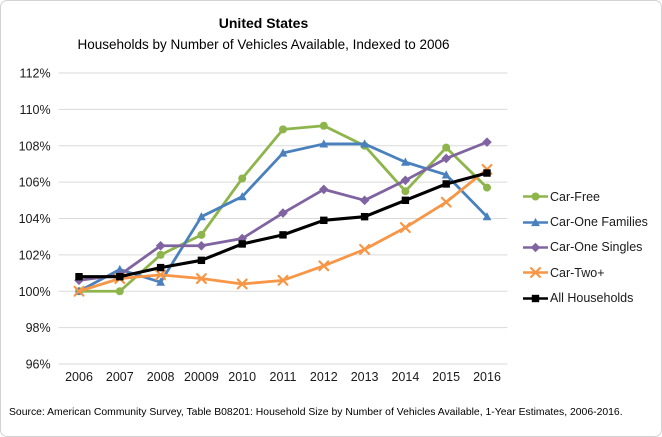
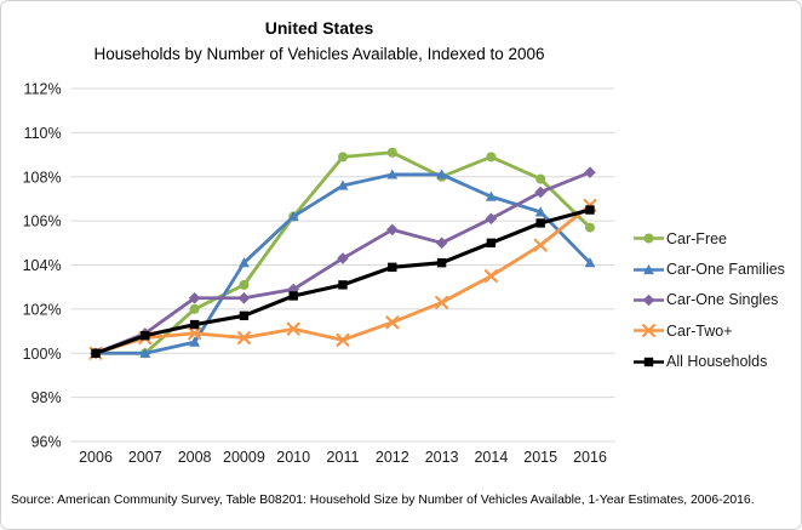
Car-One Singles/2006: 100.6% -> 100.0%
All Households/2006: 100.8% -> 100.0%
Car-One Families/2007: 101.2% -> 100.0%
Car-One Families/2010: 105.2% -> 106.2%
Car-Two+/2010: 100.4% -> 101.1%
Car-Free/2014: 105.5% -> 108.9%
